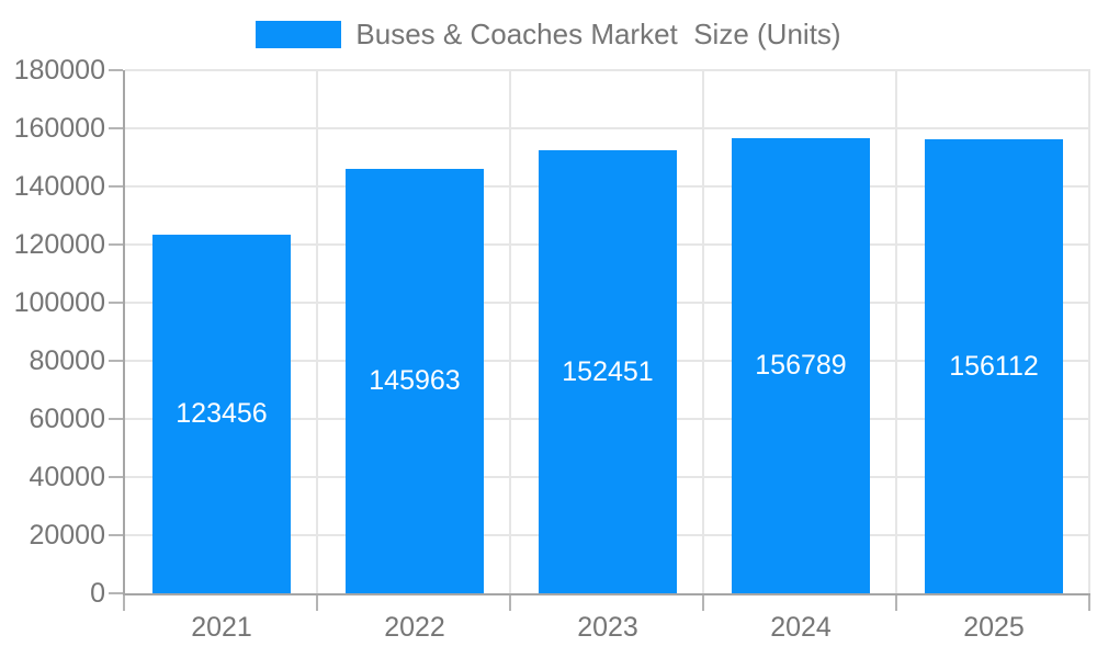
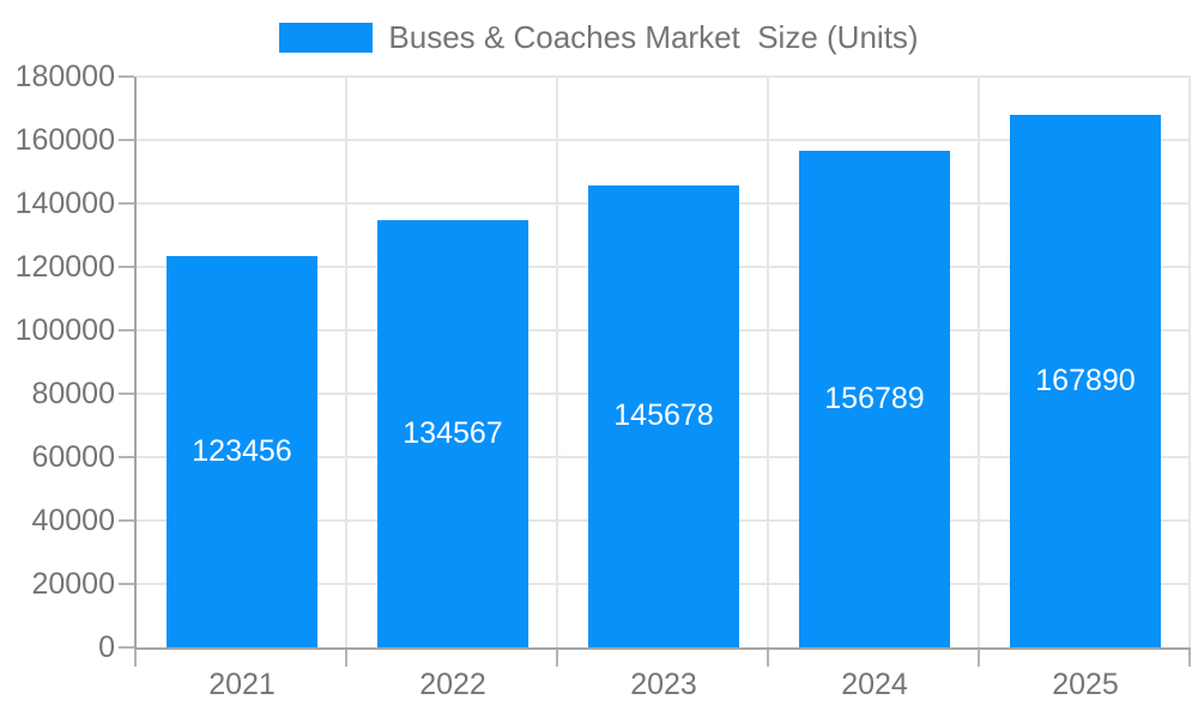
2022: 145963 -> 134567
2023: 152451 -> 145678
2025: 156112 -> 167890
